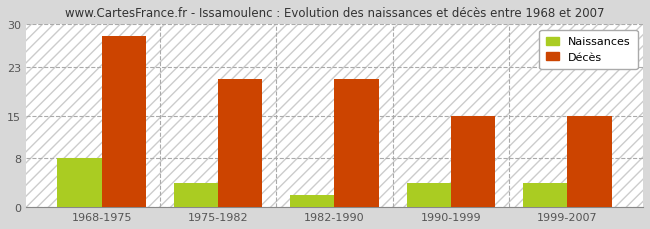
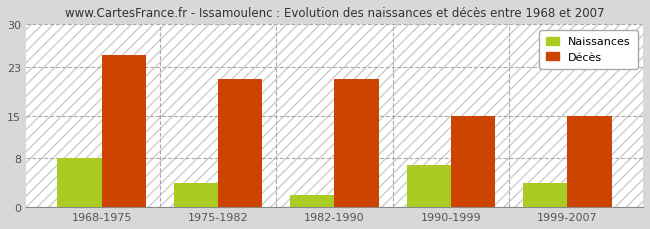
Décès/1968-1975: 28 -> 25
Naissances/1990-1999: 4 -> 7
